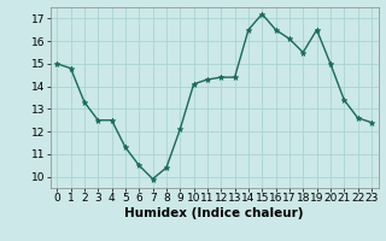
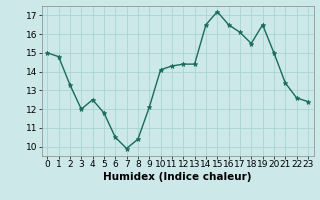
3: 12.5 -> 12.0
5: 11.3 -> 11.8
